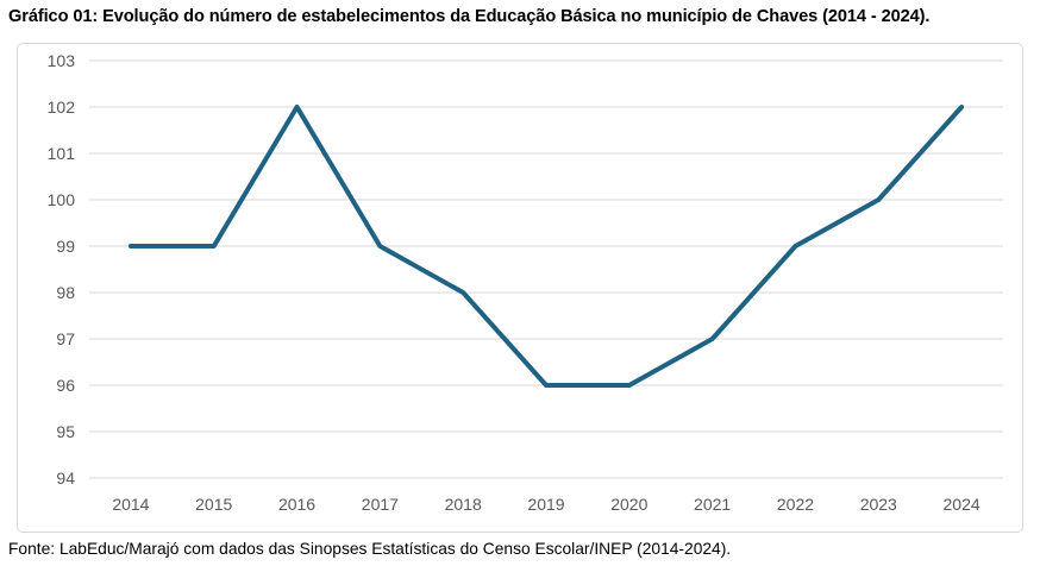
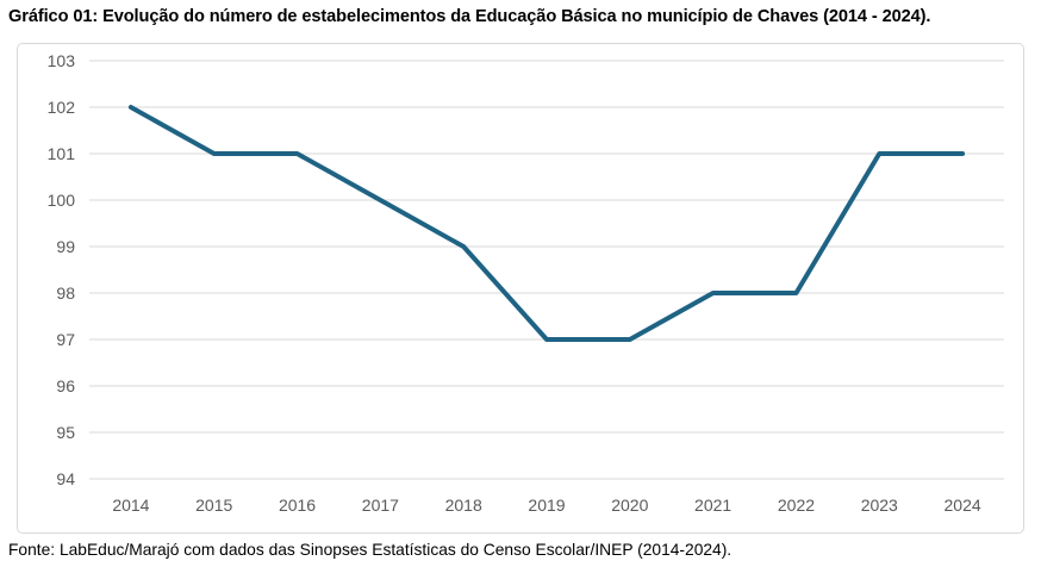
2014: 99 -> 102
2015: 99 -> 101
2016: 102 -> 101
2017: 99 -> 100
2018: 98 -> 99
2019: 96 -> 97
2020: 96 -> 97
2021: 97 -> 98
2022: 99 -> 98
2023: 100 -> 101
2024: 102 -> 101
